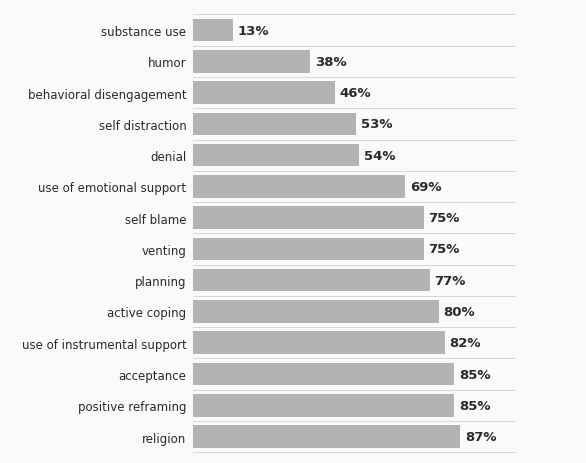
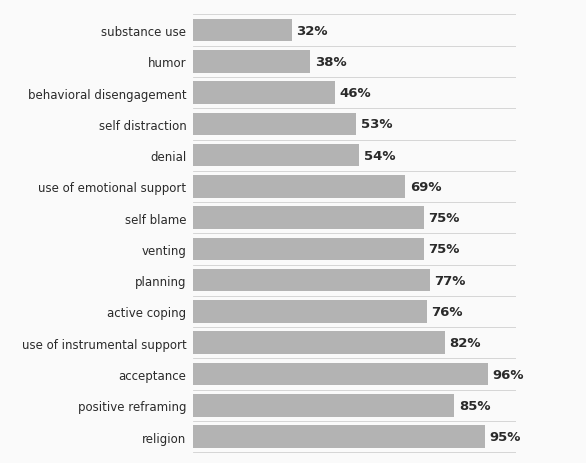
substance use: 13% -> 32%
active coping: 80% -> 76%
acceptance: 85% -> 96%
religion: 87% -> 95%
